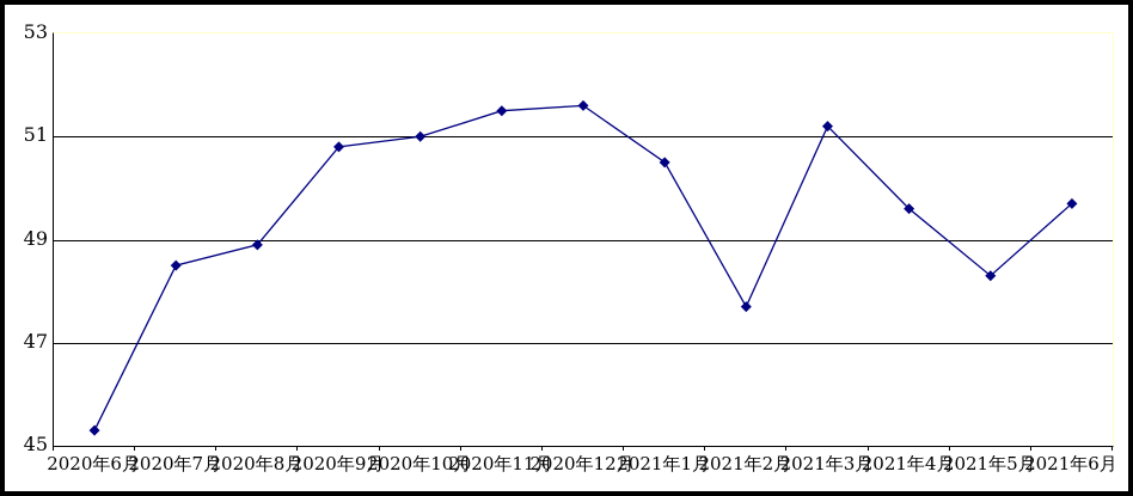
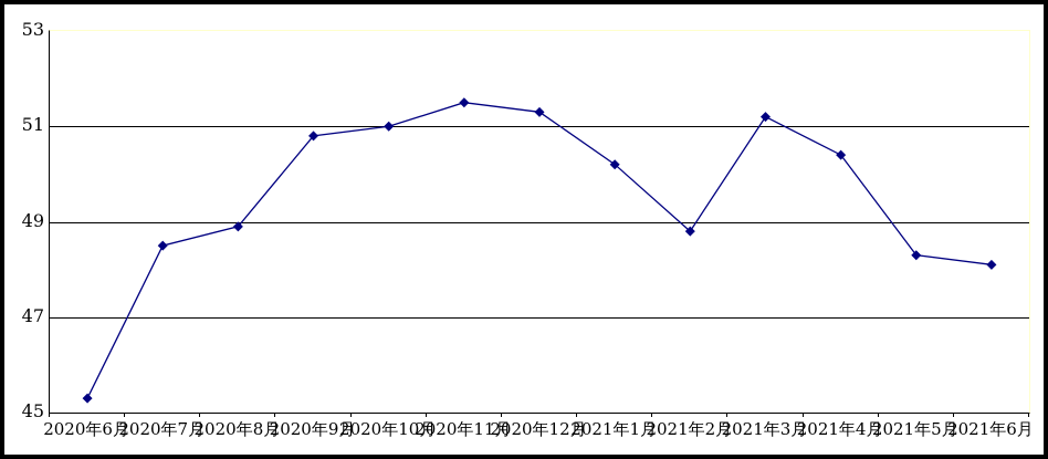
2020年12月: 51.6 -> 51.3
2021年1月: 50.5 -> 50.2
2021年2月: 47.7 -> 48.8
2021年4月: 49.6 -> 50.4
2021年6月: 49.7 -> 48.1
